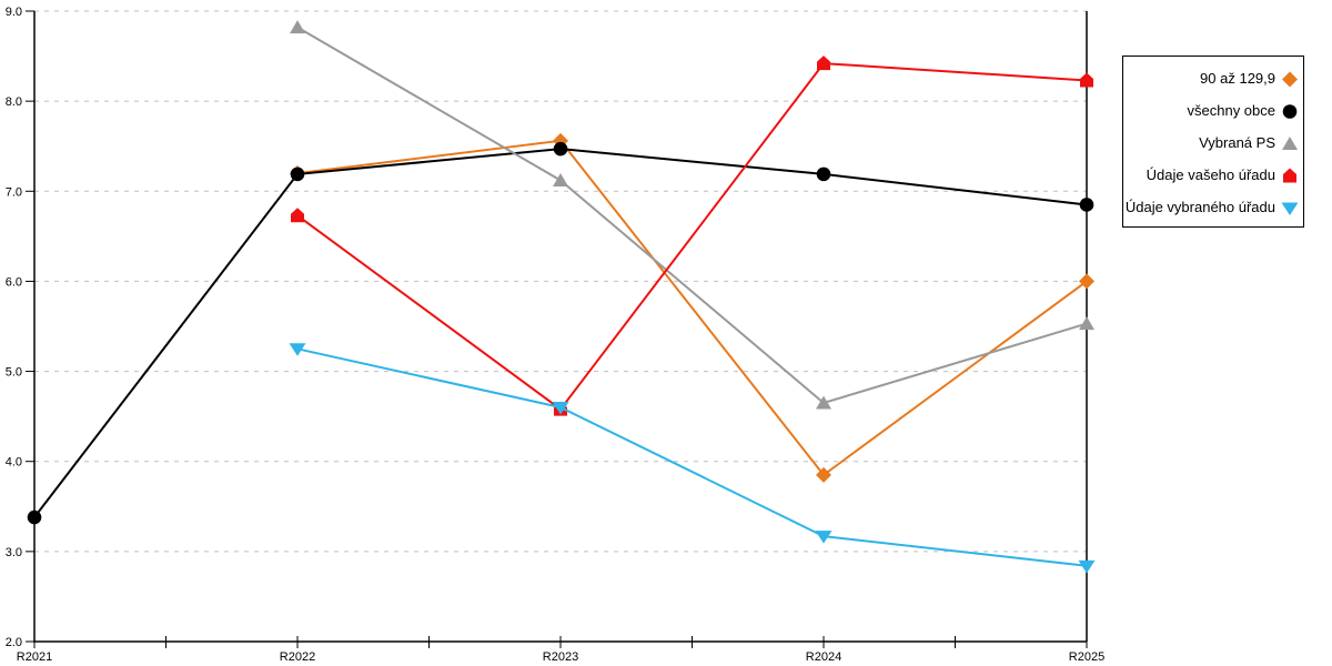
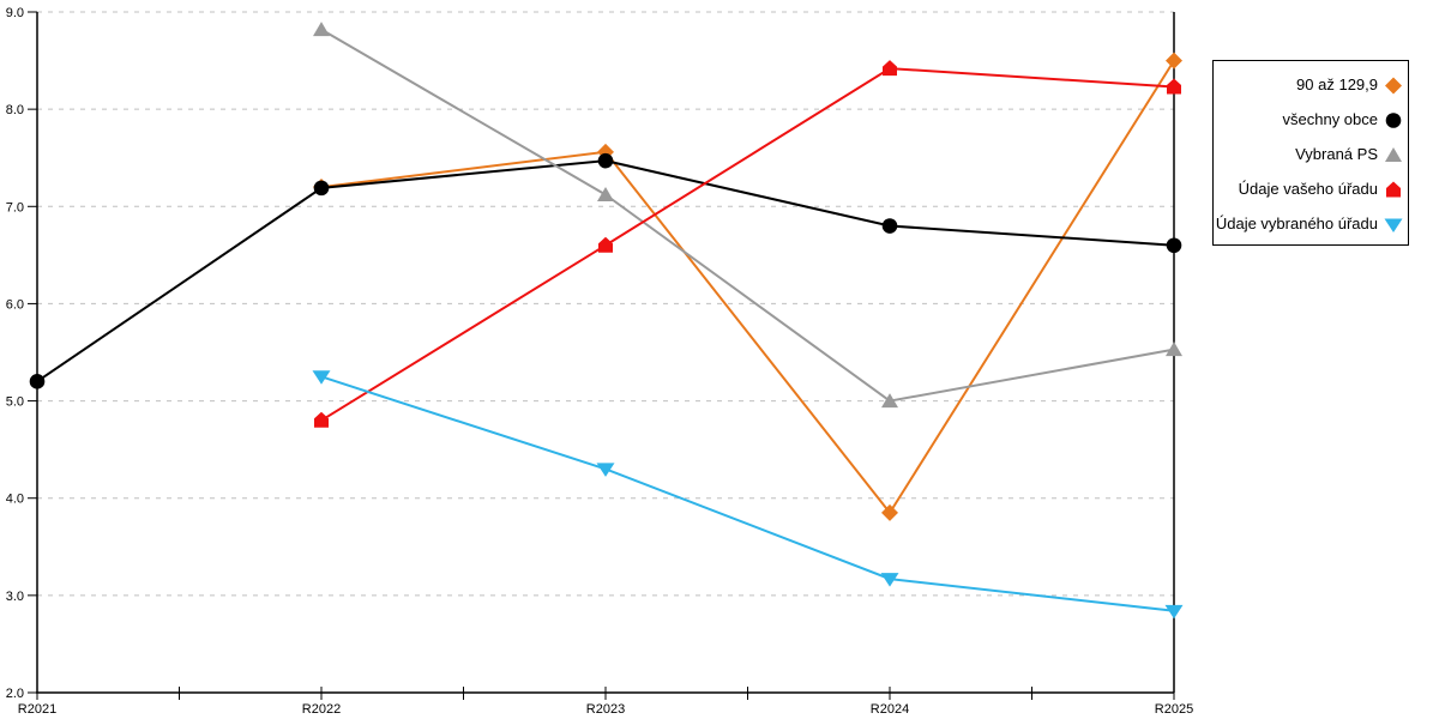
všechny obce/R2021: 3.4 -> 5.2
Údaje vašeho úřadu/R2022: 6.7 -> 4.8
Údaje vašeho úřadu/R2023: 4.6 -> 6.6
Údaje vybraného úřadu/R2023: 4.6 -> 4.3
všechny obce/R2024: 7.2 -> 6.8
Vybraná PS/R2024: 4.7 -> 5.0
90 až 129,9/R2025: 6.0 -> 8.5
všechny obce/R2025: 6.8 -> 6.6
